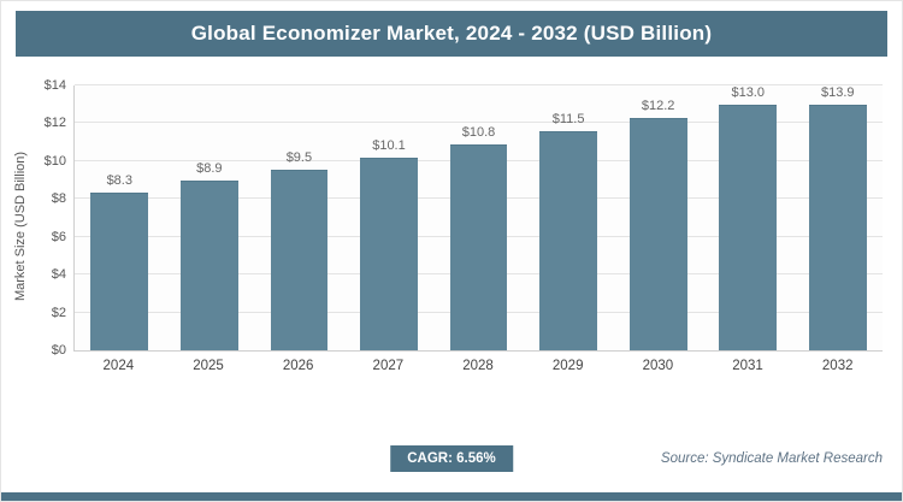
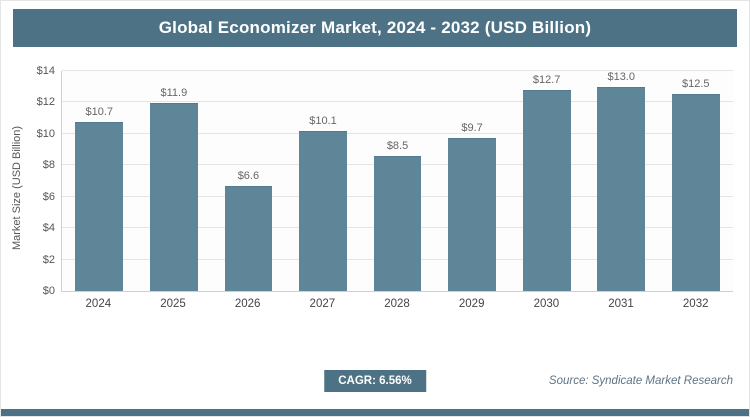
2024: $8.3 -> $10.7
2025: $8.9 -> $11.9
2026: $9.5 -> $6.6
2028: $10.8 -> $8.5
2029: $11.5 -> $9.7
2030: $12.2 -> $12.7
2032: $13.9 -> $12.5
